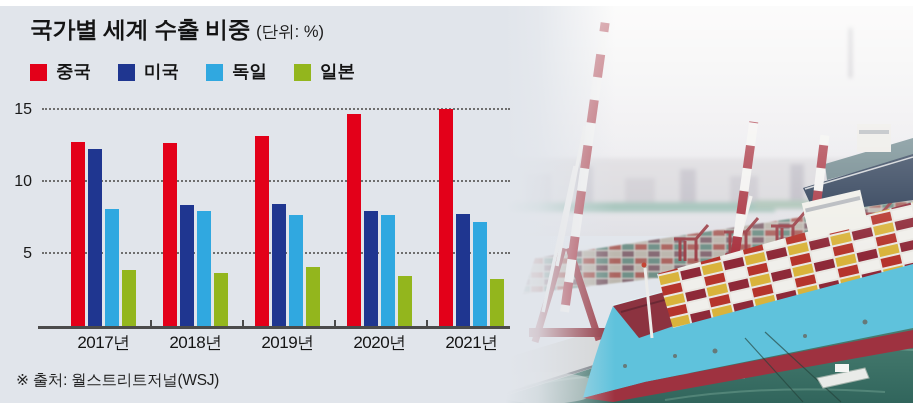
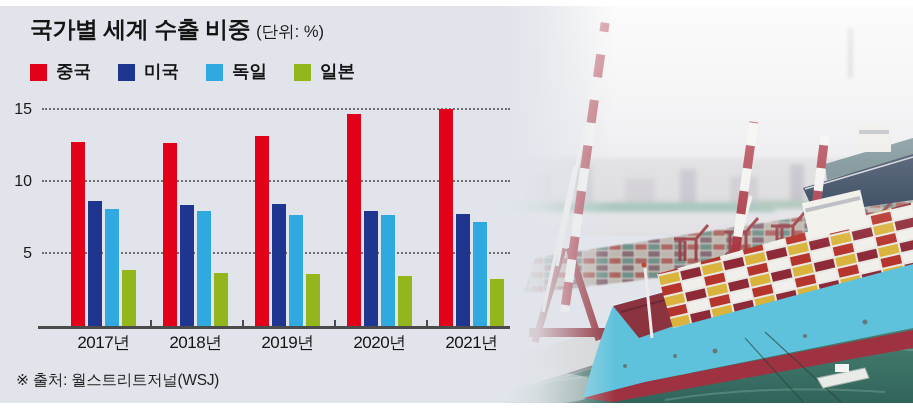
미국/2017년: 12.3 -> 8.7
일본/2019년: 4.1 -> 3.6
